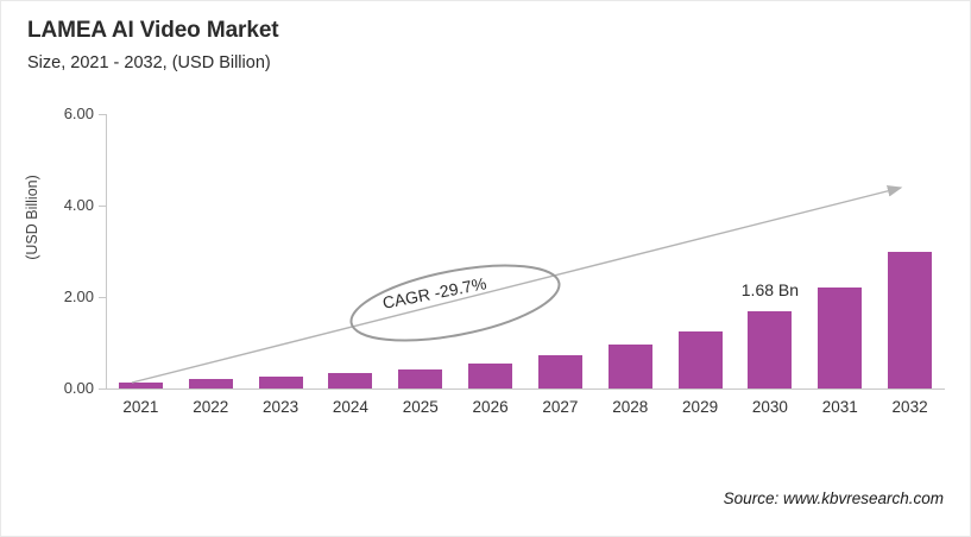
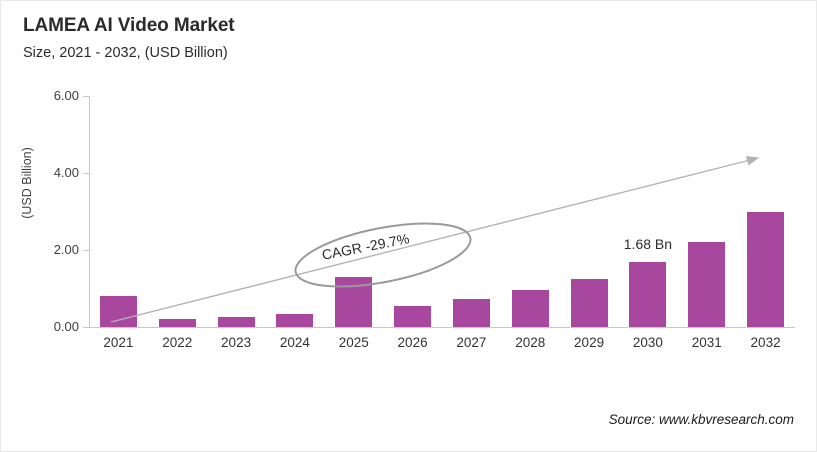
2021: 0.1 -> 0.8
2025: 0.4 -> 1.3
